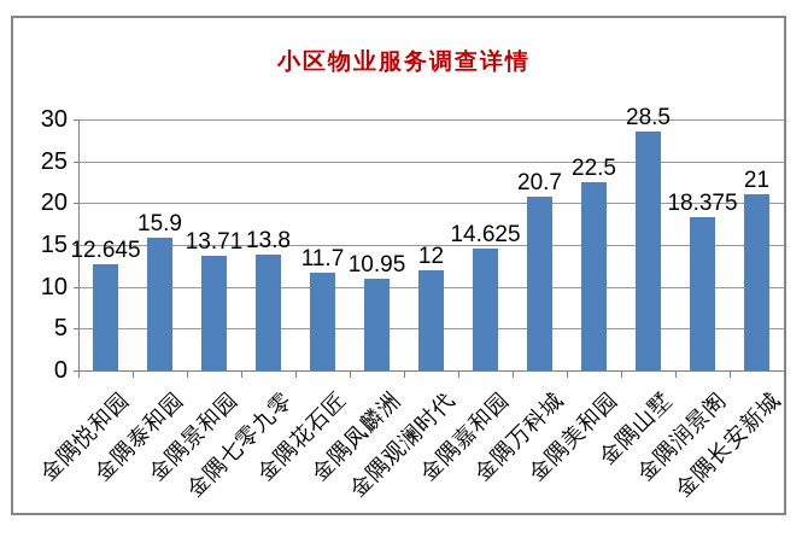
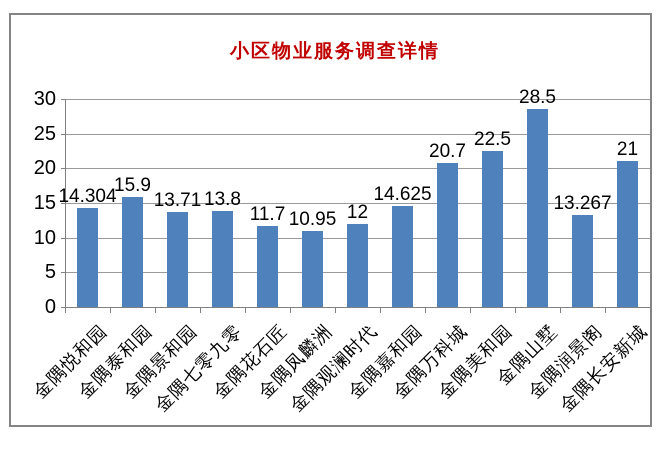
金隅悦和园: 12.645 -> 14.304
金隅润景阁: 18.375 -> 13.267
